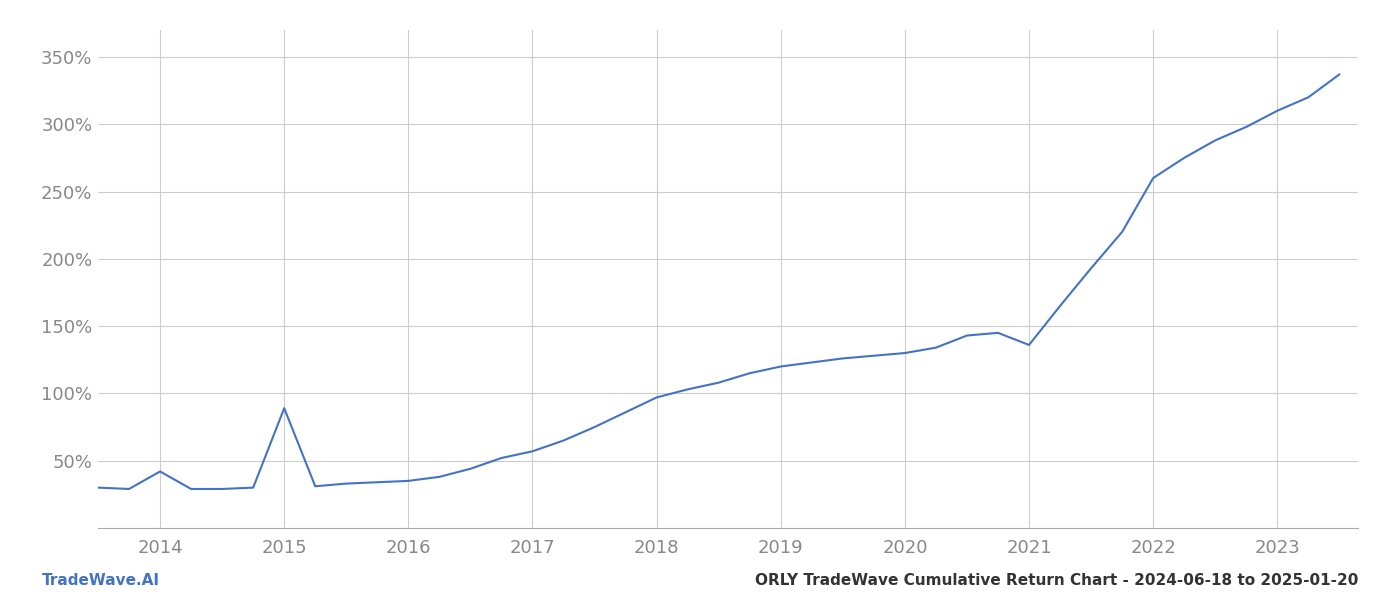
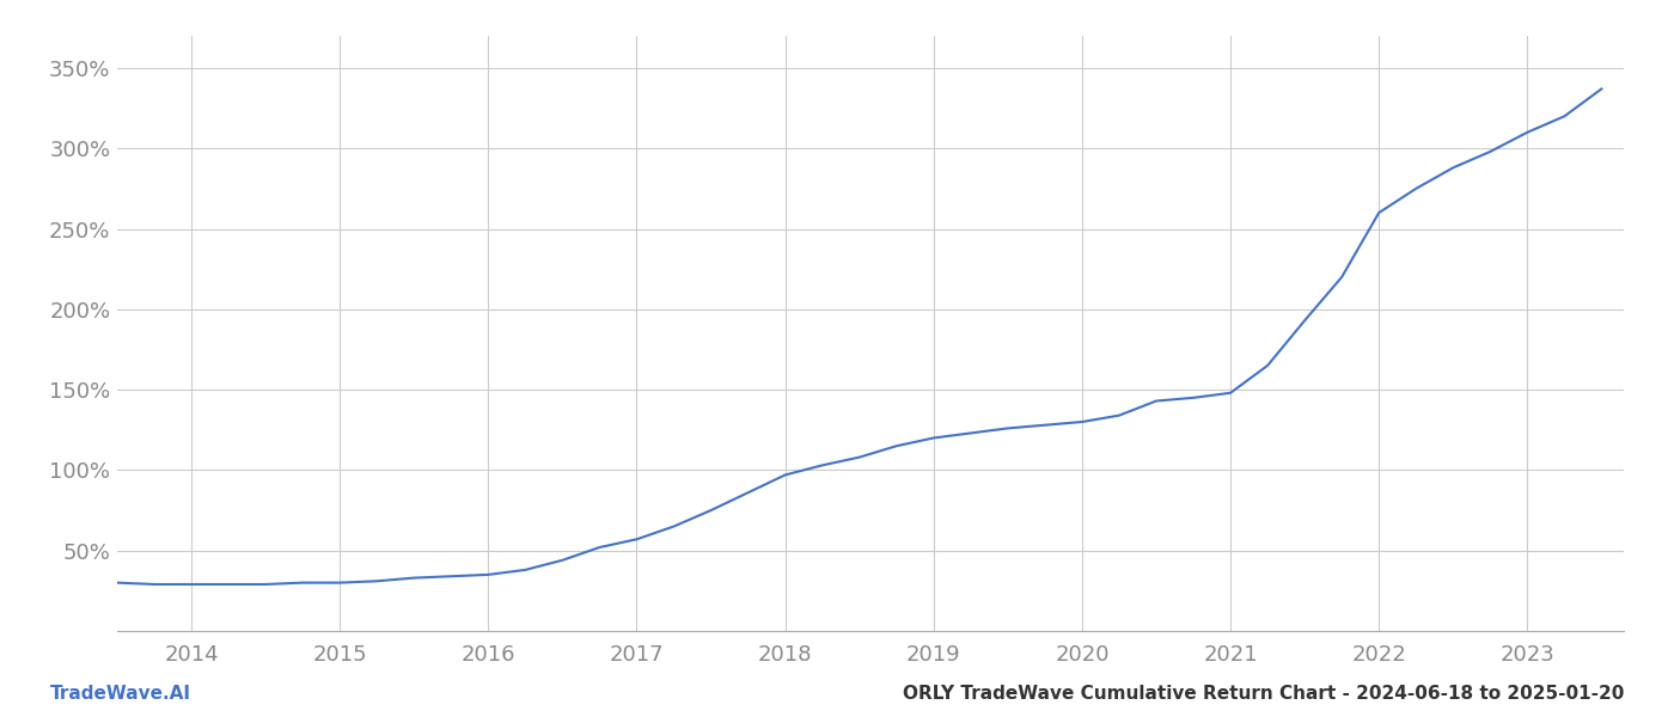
2014: 42% -> 29%
2015: 89% -> 30%
2021: 136% -> 148%
